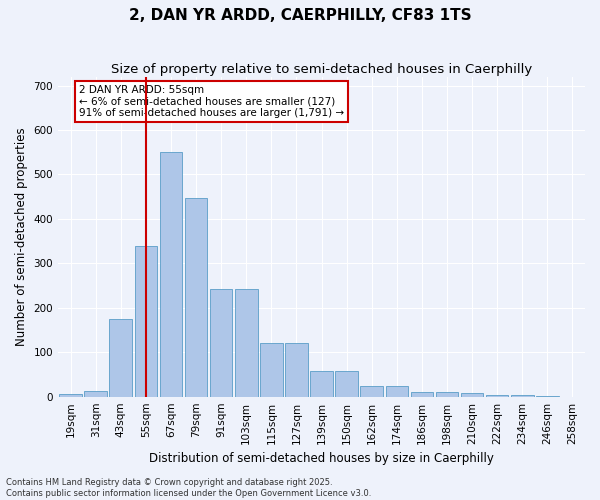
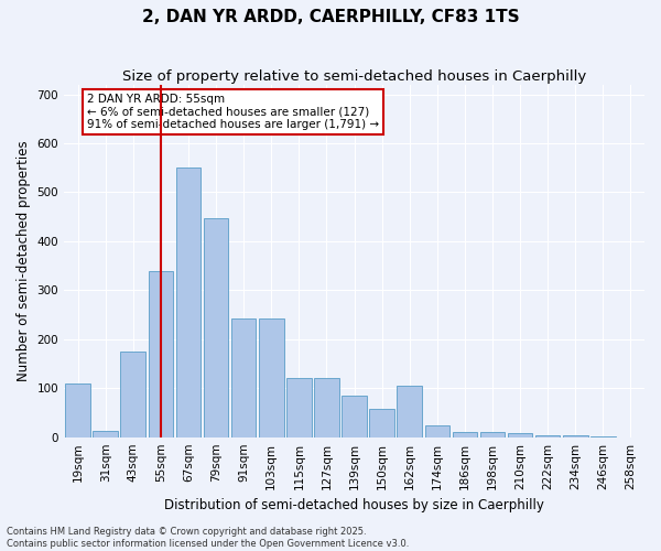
19sqm: 5 -> 110
139sqm: 58 -> 85
162sqm: 25 -> 105
